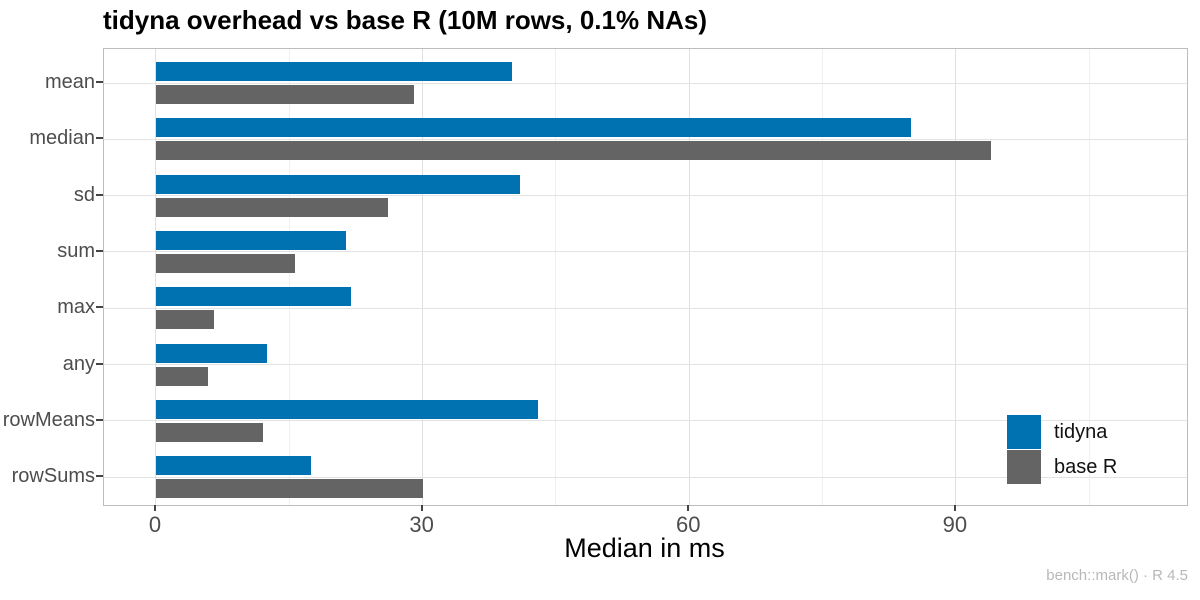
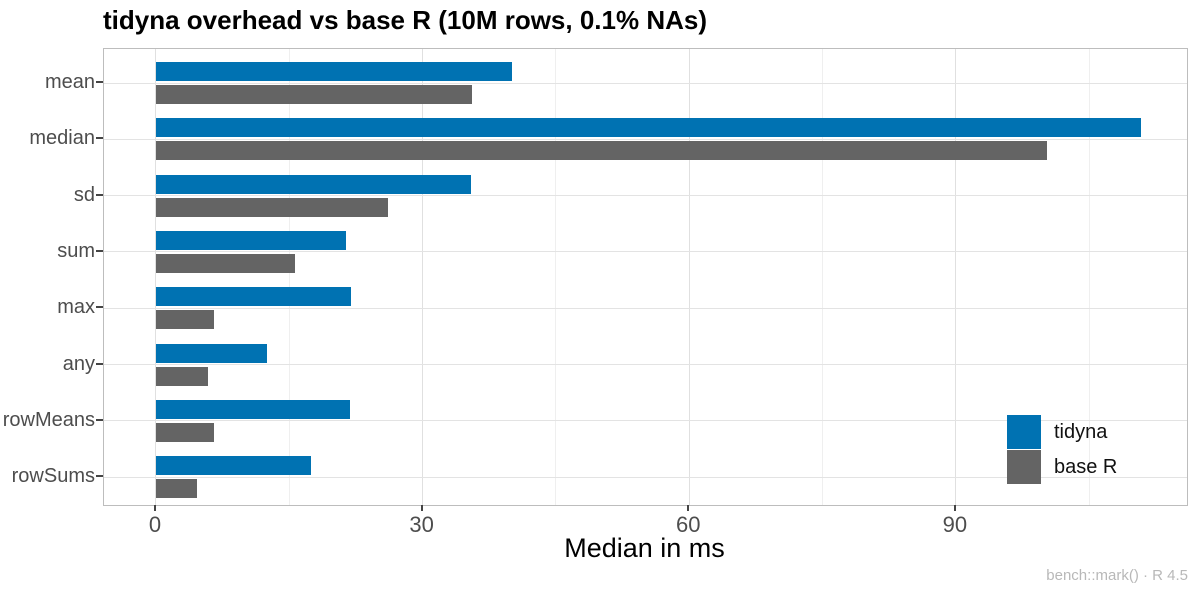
base R/mean: 29 -> 36
tidyna/median: 85 -> 111
base R/median: 94 -> 100
tidyna/sd: 41 -> 35
tidyna/rowMeans: 43 -> 22
base R/rowMeans: 12 -> 6
base R/rowSums: 30 -> 5
